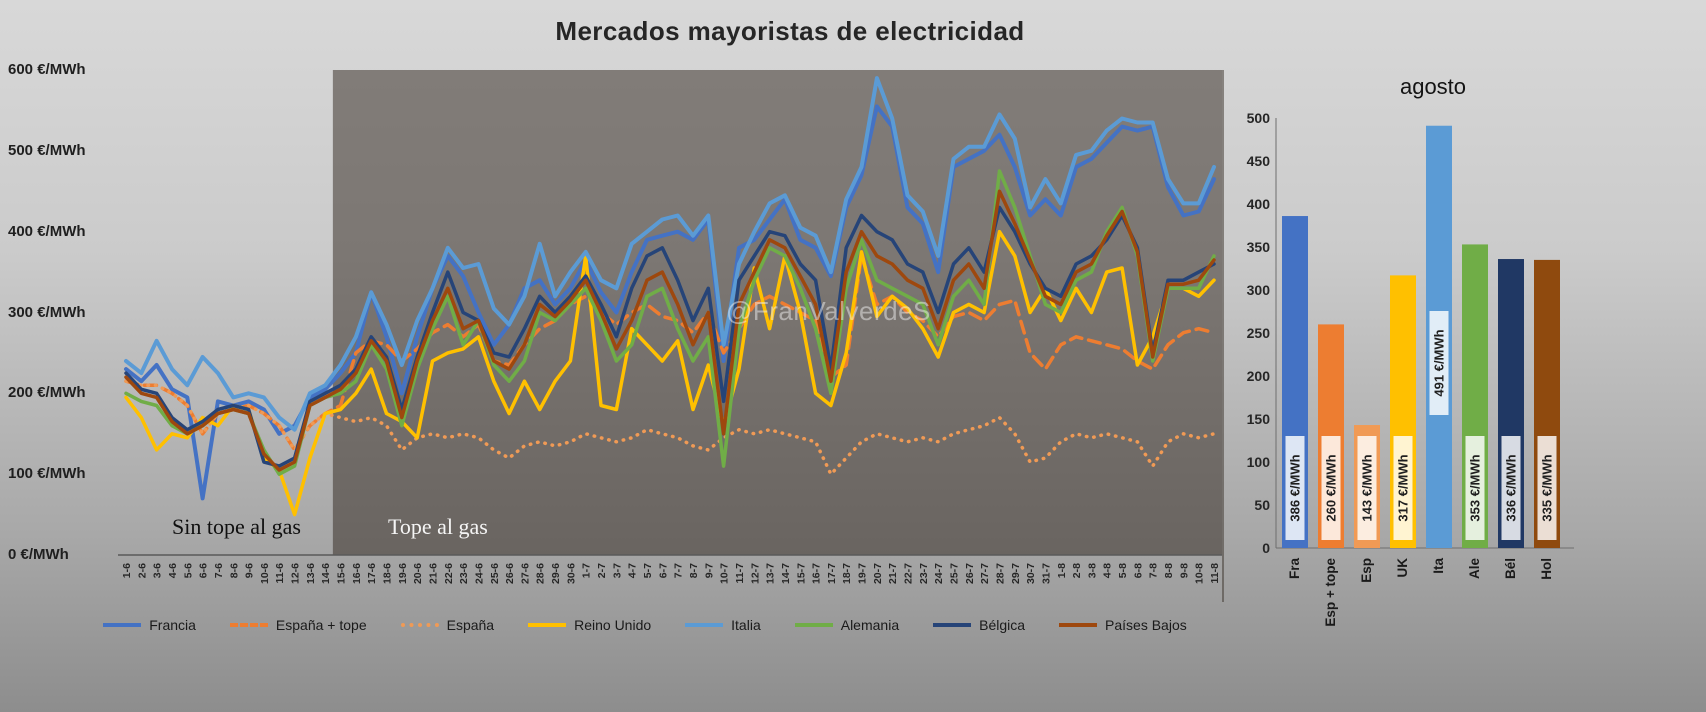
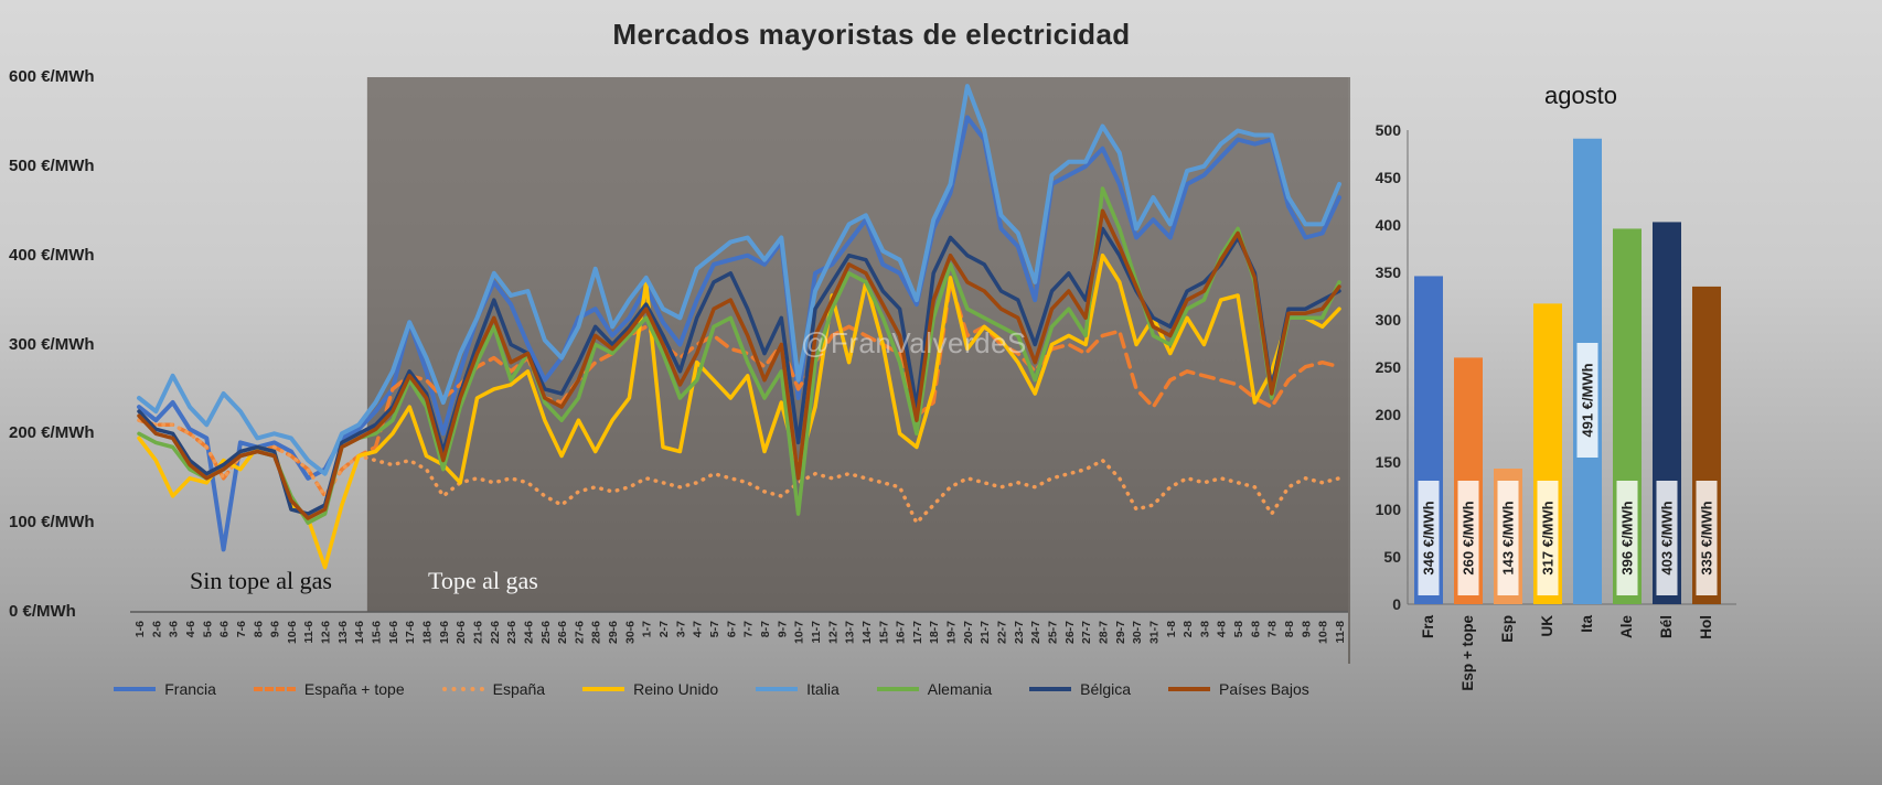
agosto/Fra: 386 -> 346
agosto/Ale: 353 -> 396
agosto/Bél: 336 -> 403
